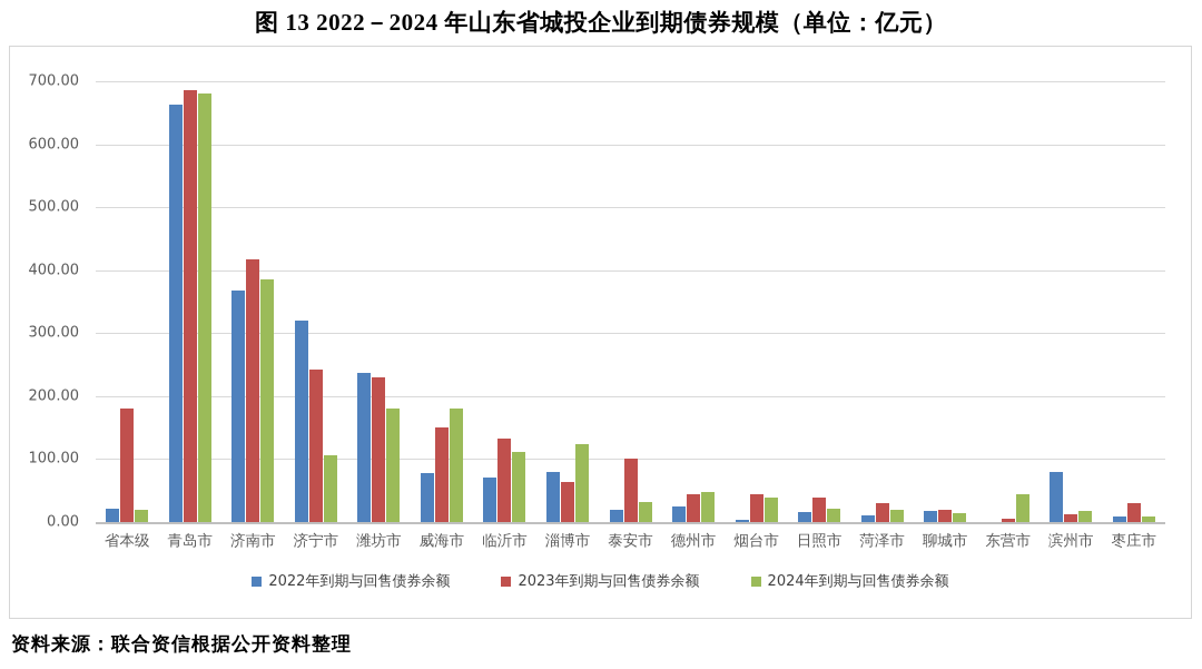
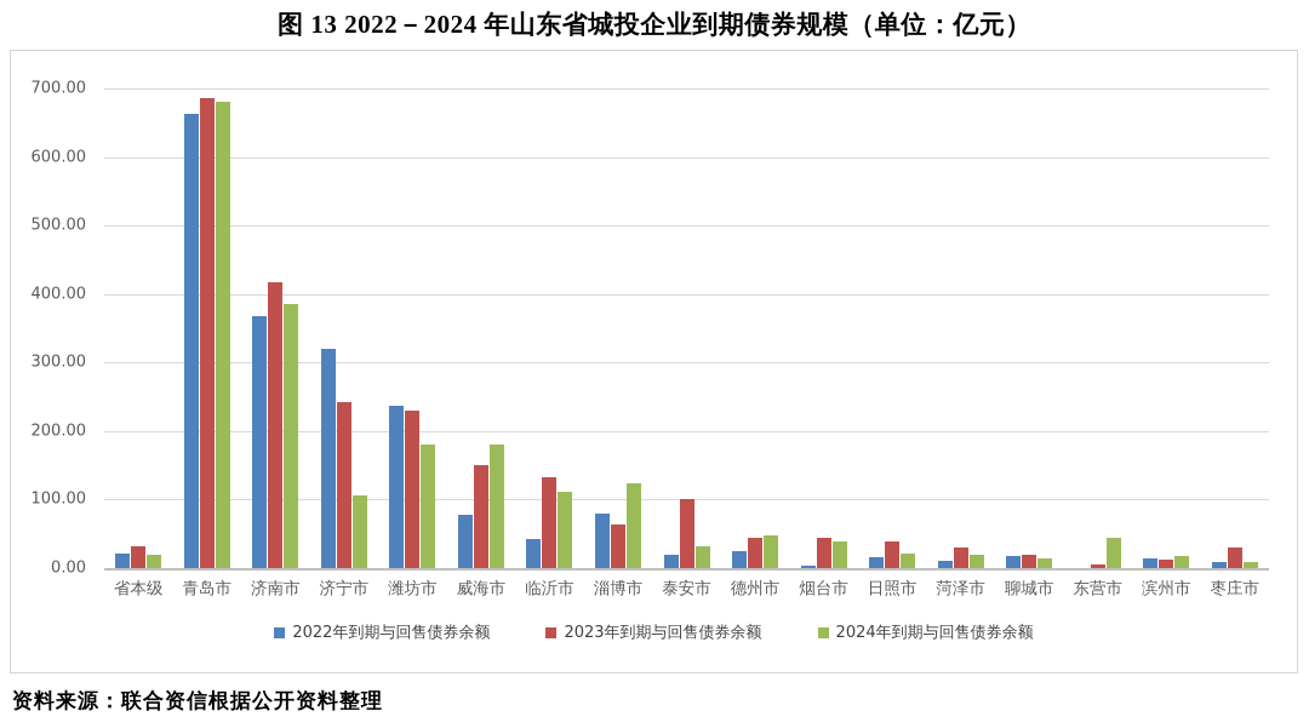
2023年到期与回售债券余额/省本级: 180 -> 30
2022年到期与回售债券余额/临沂市: 70 -> 40
2022年到期与回售债券余额/滨州市: 80 -> 10
